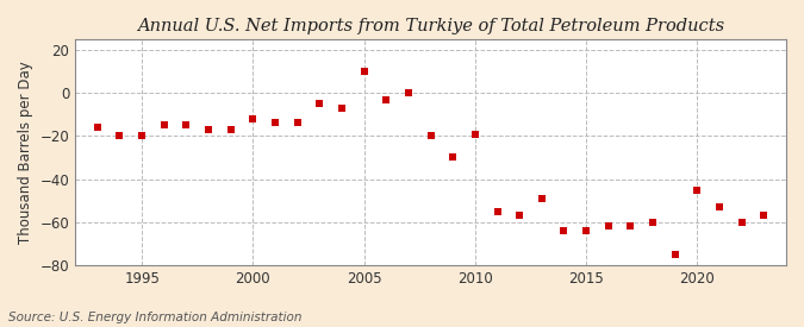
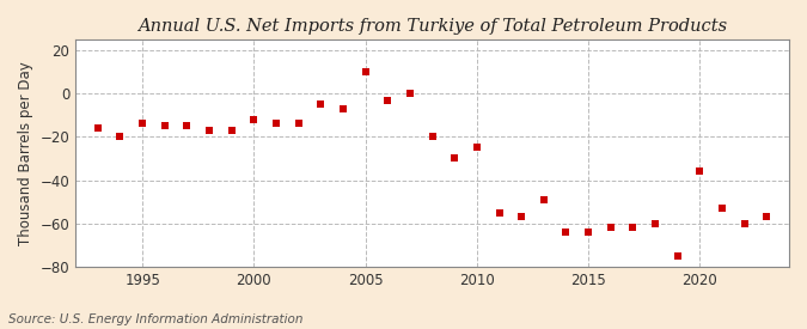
1995: -20 -> -14
2010: -19 -> -25
2020: -45 -> -36
